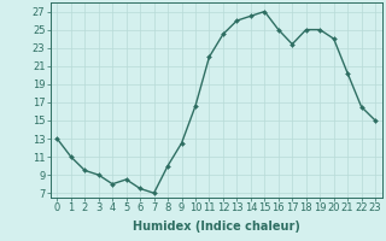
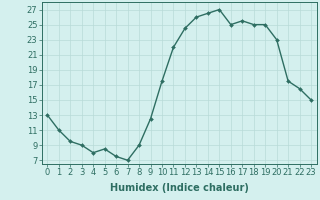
8: 10.0 -> 9.0
10: 16.6 -> 17.5
17: 23.4 -> 25.5
20: 24.0 -> 23.0
21: 20.2 -> 17.5
